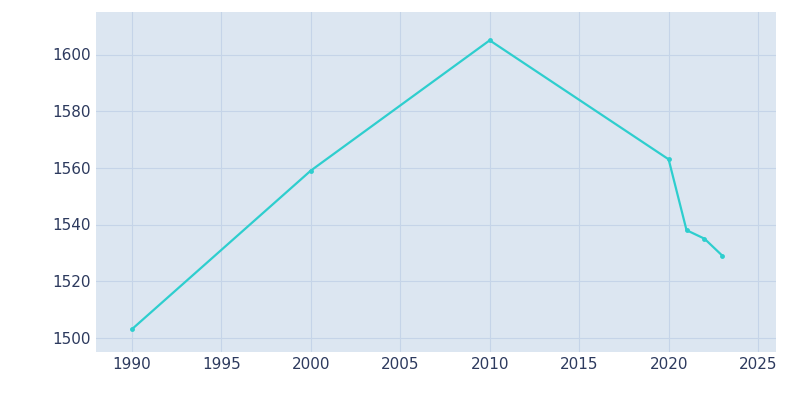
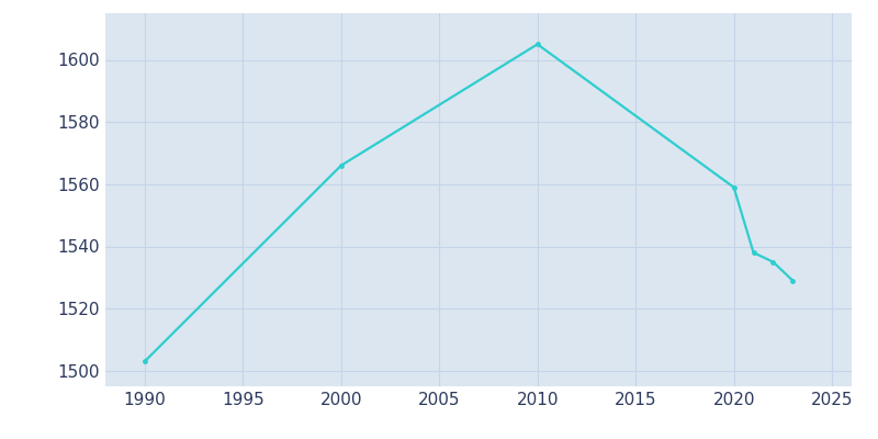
2000: 1559 -> 1566
2020: 1563 -> 1559
